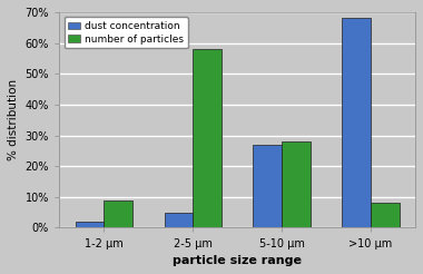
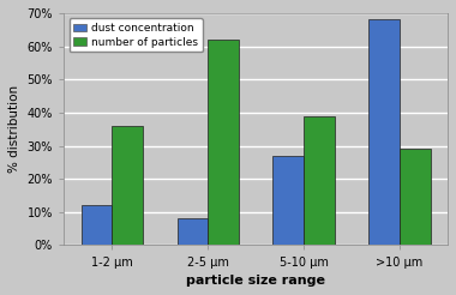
dust concentration/1-2 μm: 2% -> 12%
number of particles/1-2 μm: 9% -> 36%
dust concentration/2-5 μm: 5% -> 8%
number of particles/2-5 μm: 58% -> 62%
number of particles/5-10 μm: 28% -> 39%
number of particles/>10 μm: 8% -> 29%
